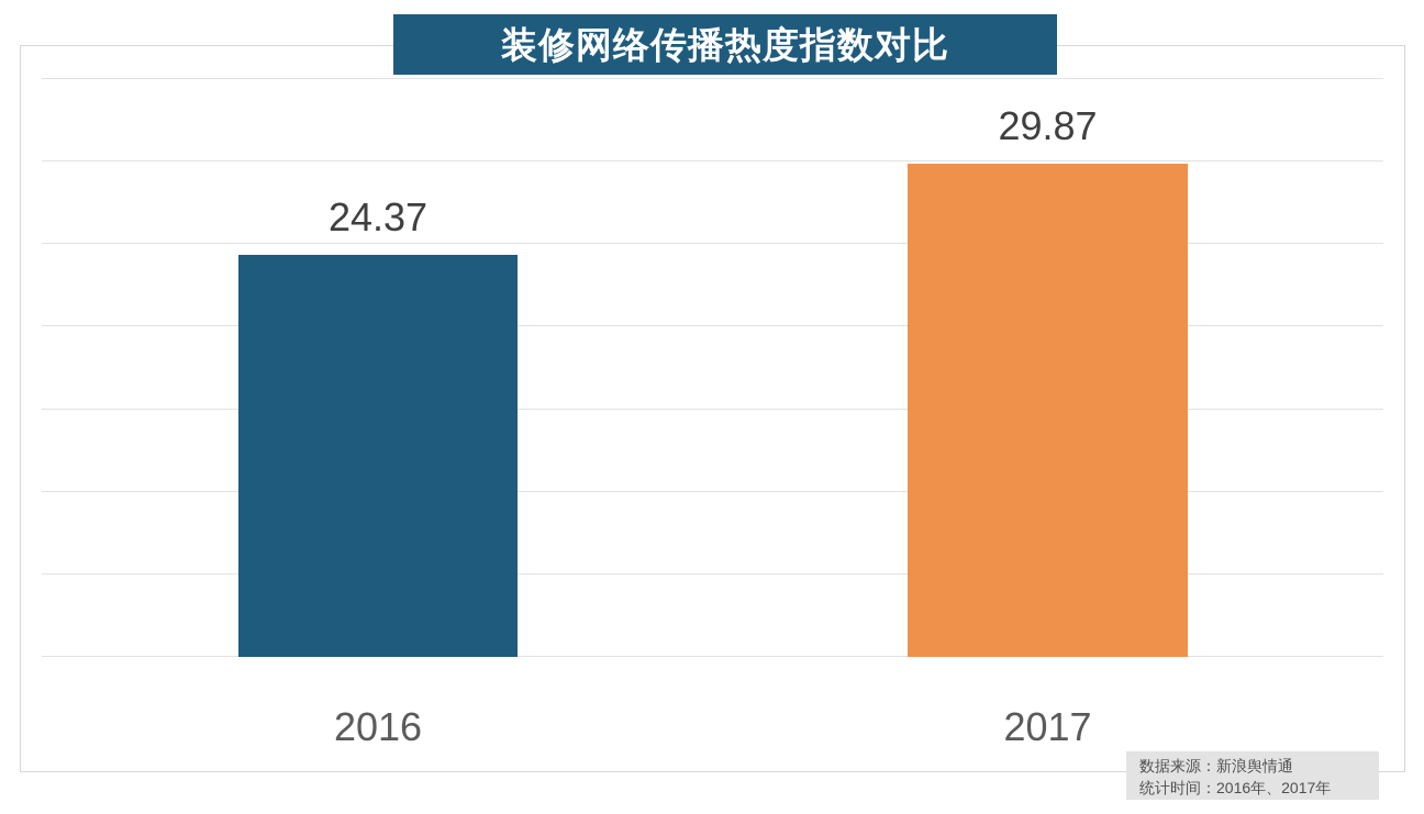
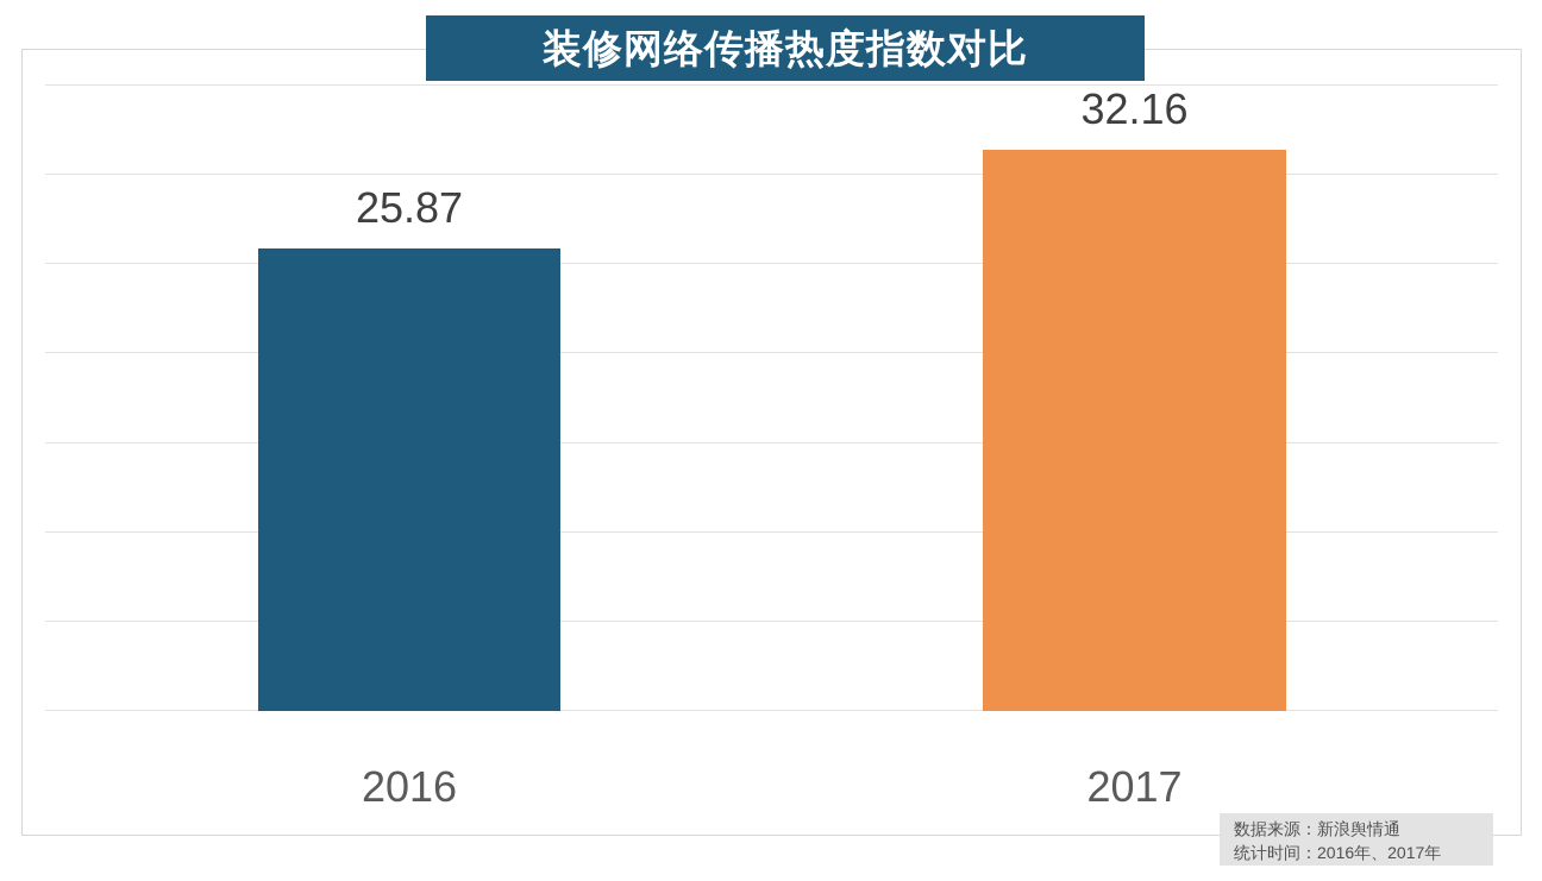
2016: 24.37 -> 25.87
2017: 29.87 -> 32.16
